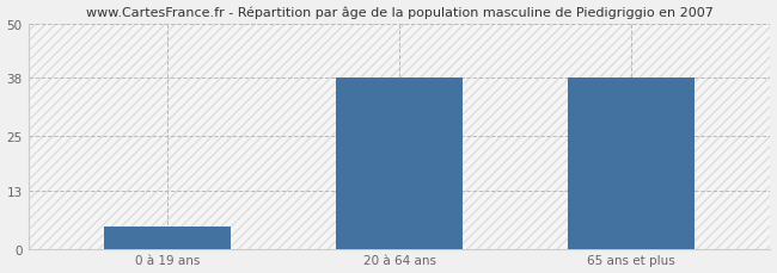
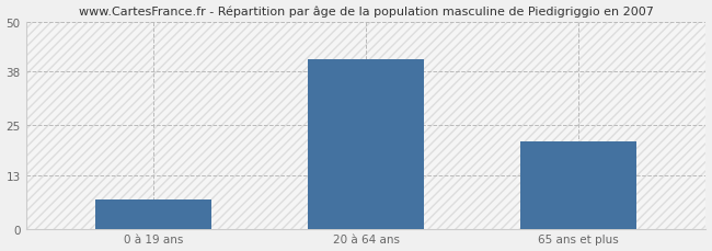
0 à 19 ans: 5 -> 7
20 à 64 ans: 38 -> 41
65 ans et plus: 38 -> 21
